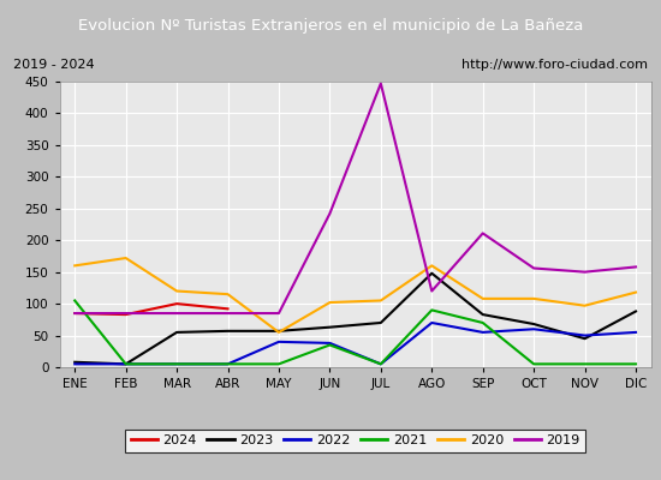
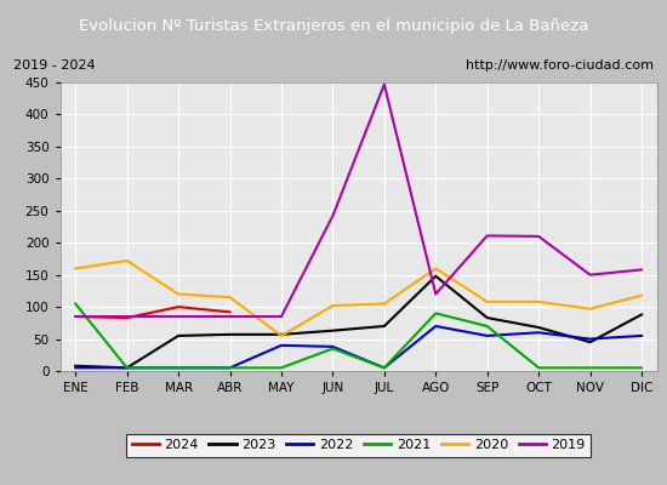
2019/OCT: 156 -> 210
